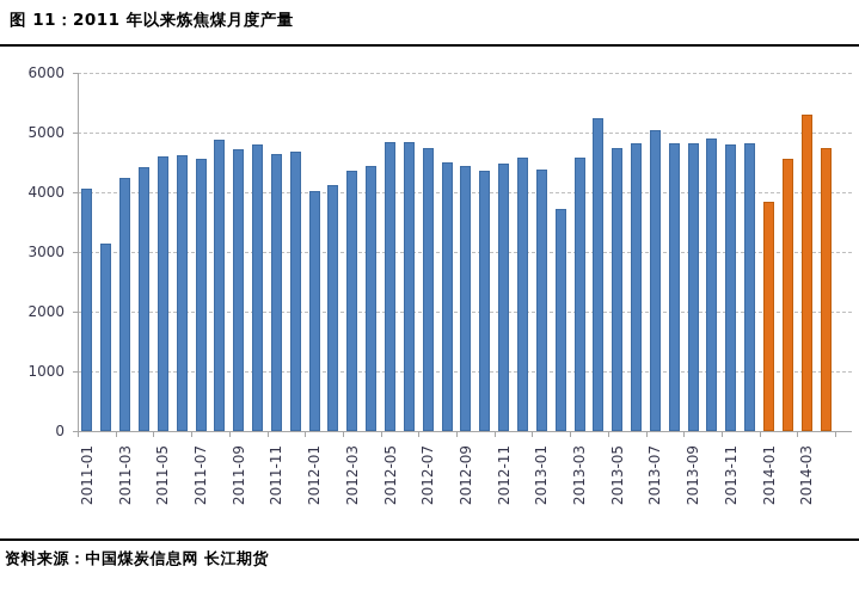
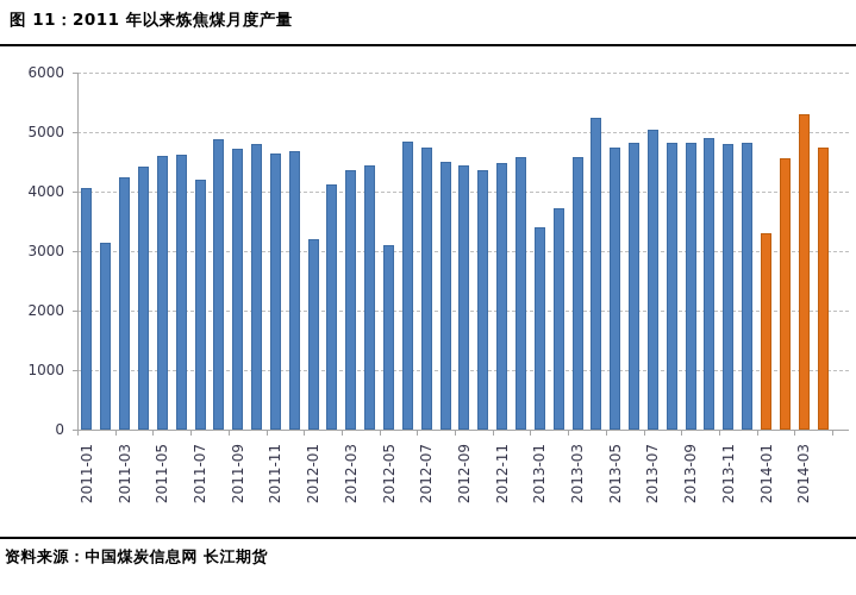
2011-07: 4600 -> 4200
2012-01: 4000 -> 3200
2012-05: 4800 -> 3100
2013-01: 4400 -> 3400
2014-01: 3800 -> 3300
